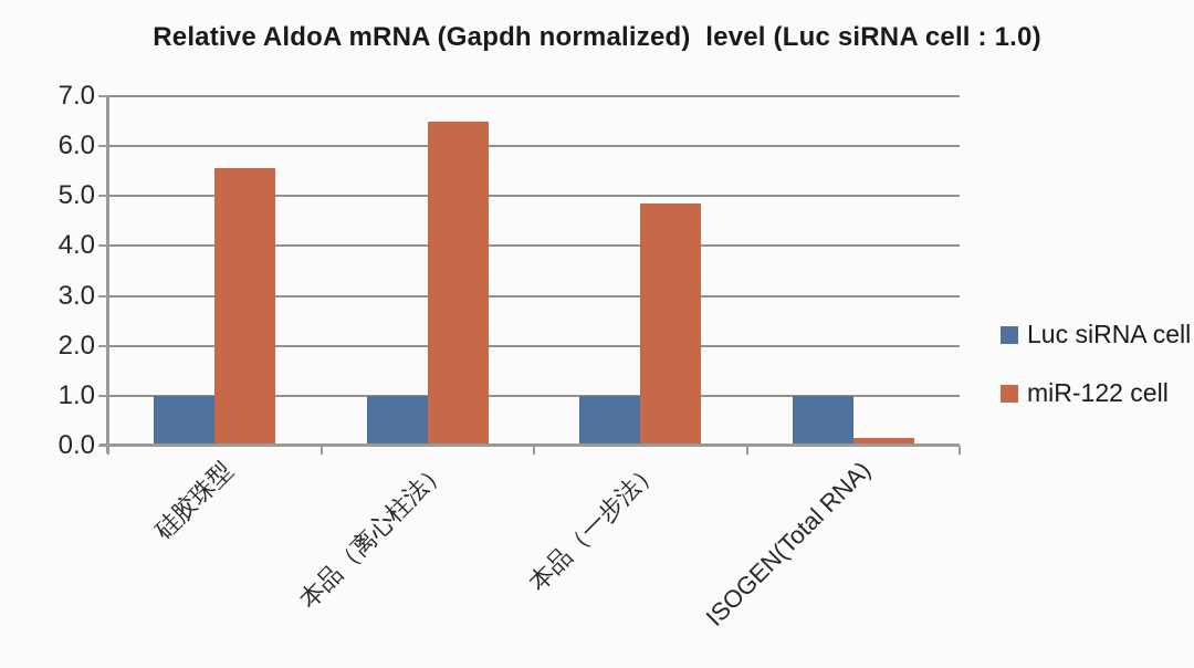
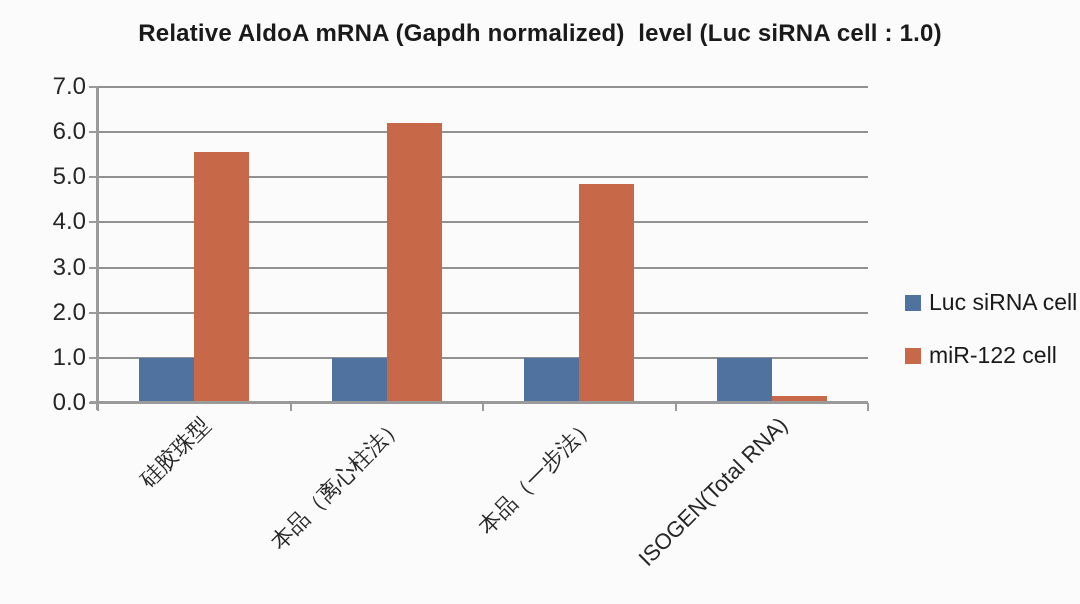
miR-122 cell/本品（离心柱法）: 6.5 -> 6.2
